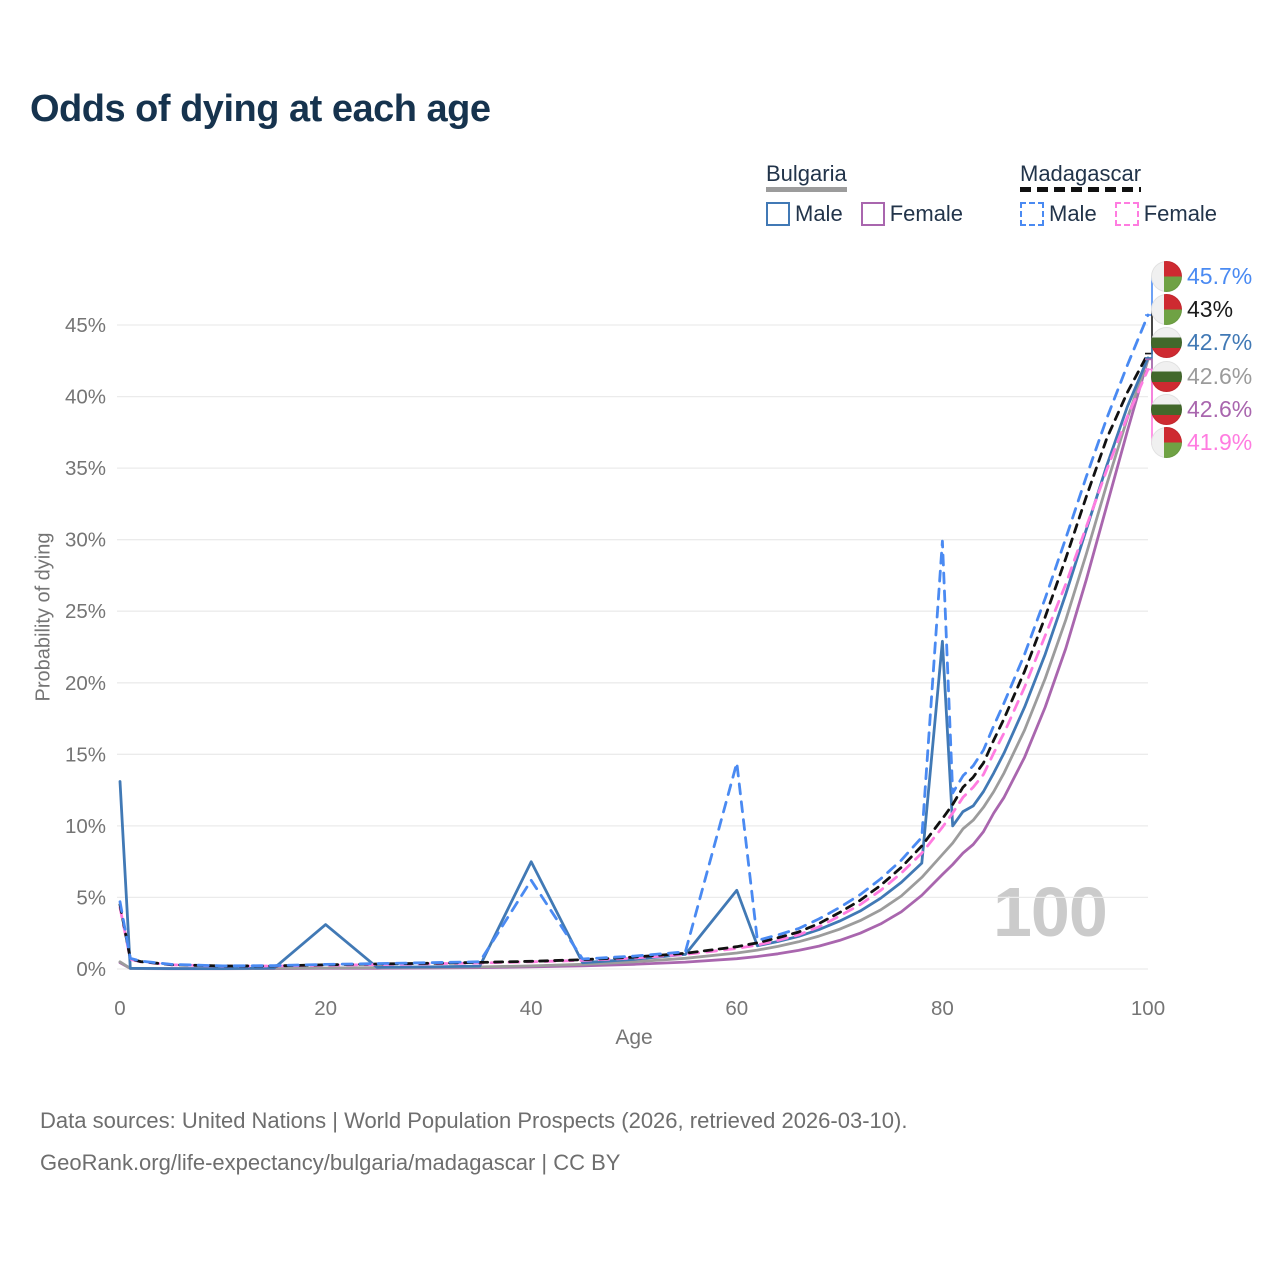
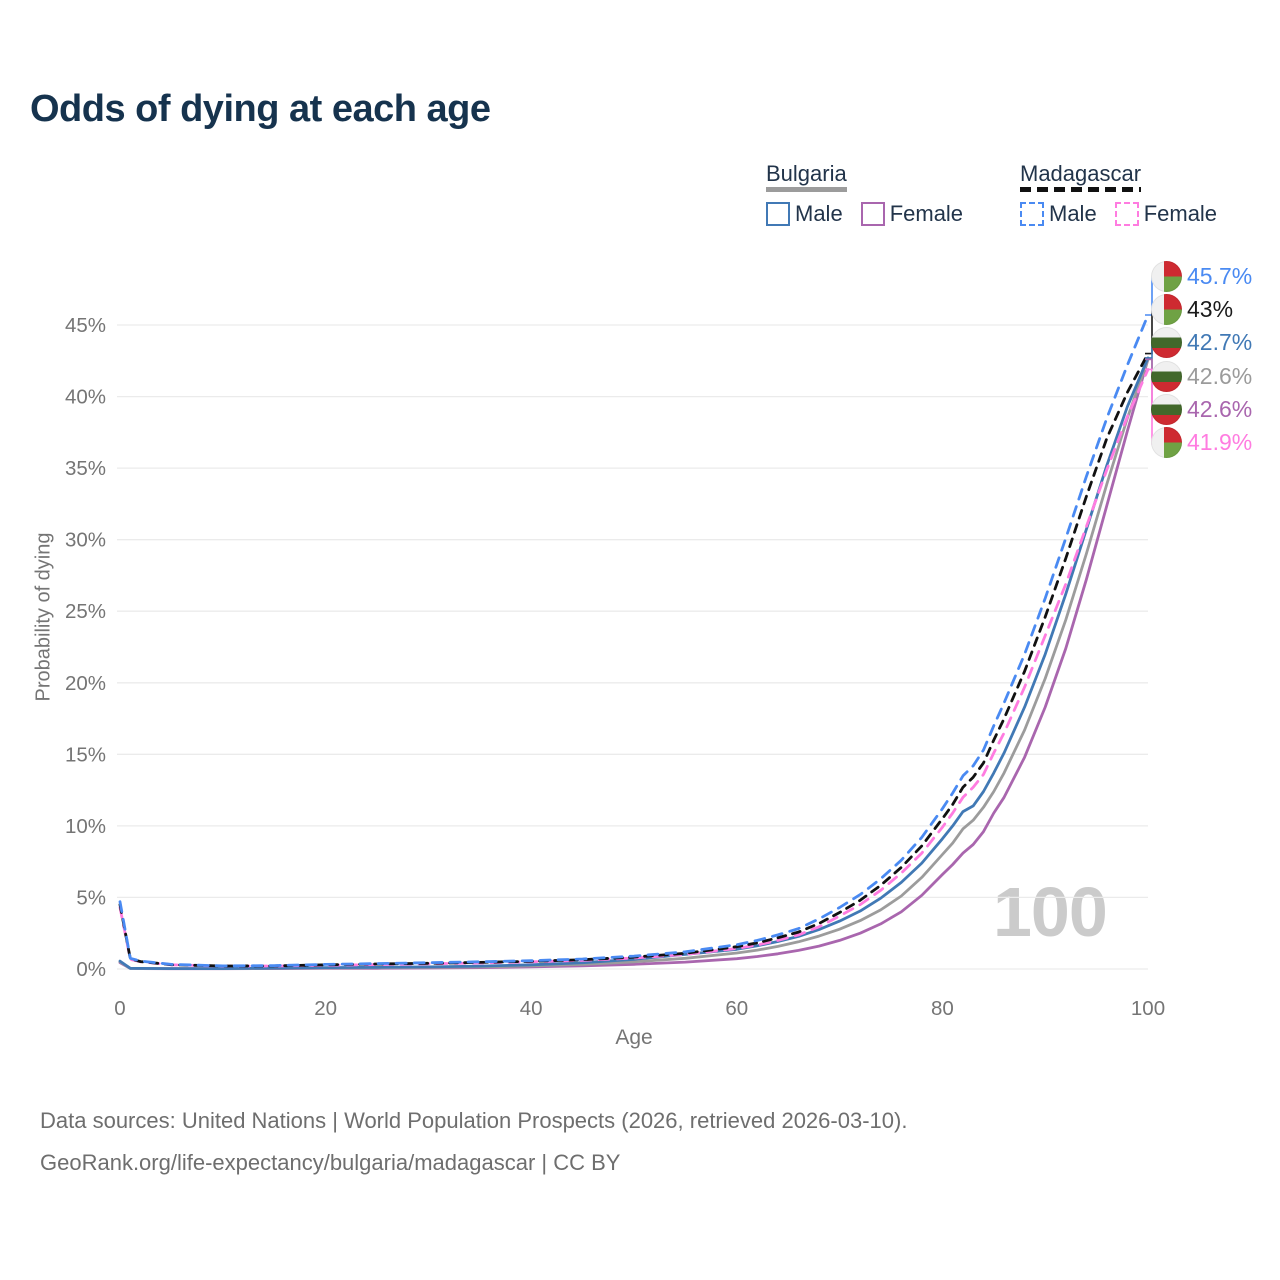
Bulgaria Male/0: 13.1% -> 0.6%
Bulgaria Male/20: 3.1% -> 0.1%
Bulgaria Male/40: 7.5% -> 0.3%
Madagascar Male/40: 6.2% -> 0.6%
Bulgaria Male/60: 5.5% -> 1.4%
Madagascar Male/60: 14.4% -> 1.7%
Bulgaria Male/80: 22.9% -> 9.1%
Madagascar Male/80: 29.9% -> 11.2%
